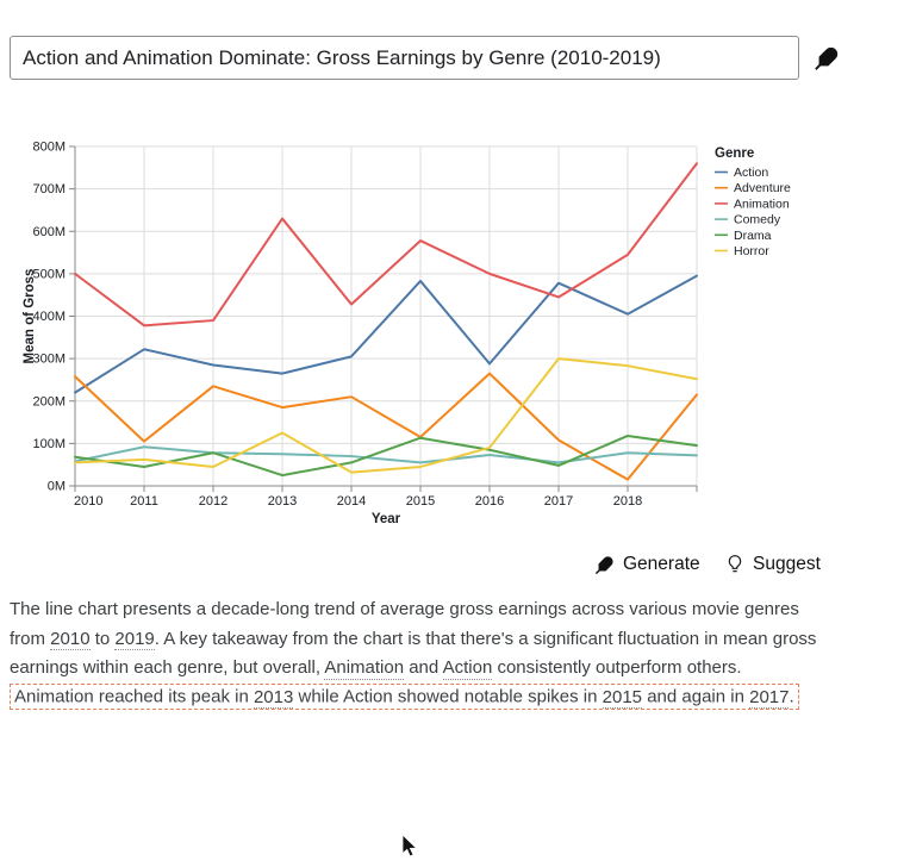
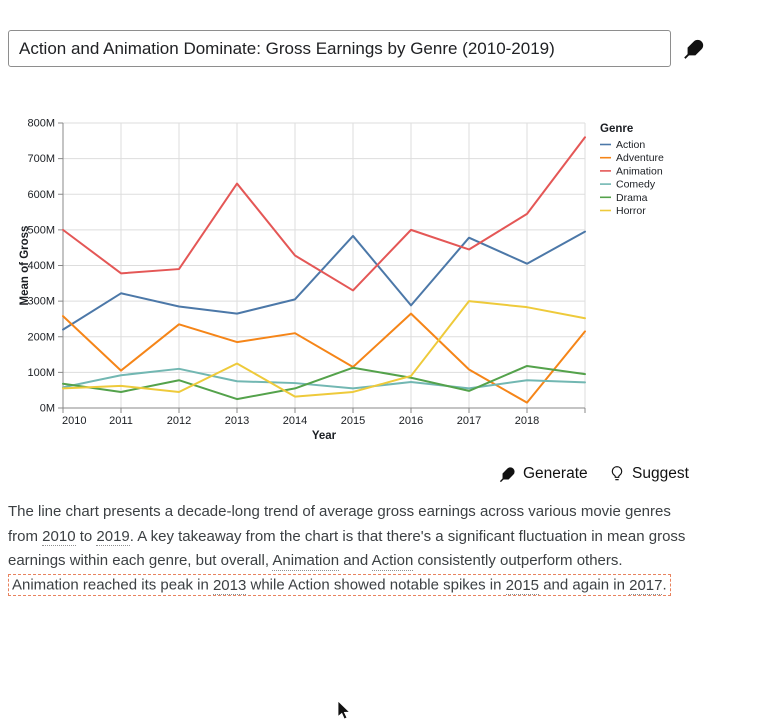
Comedy/2012: 80M -> 110M
Animation/2015: 580M -> 330M
